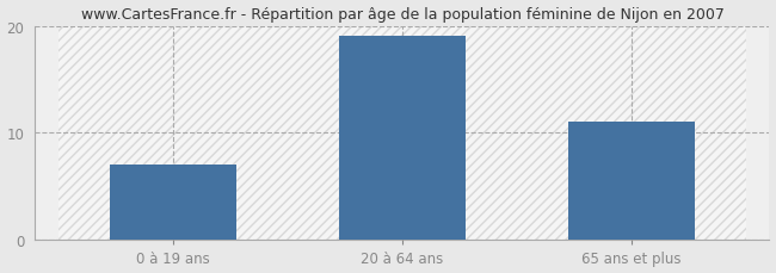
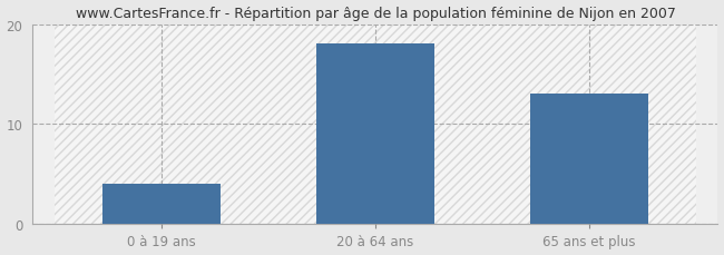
0 à 19 ans: 7 -> 4
20 à 64 ans: 19 -> 18
65 ans et plus: 11 -> 13
